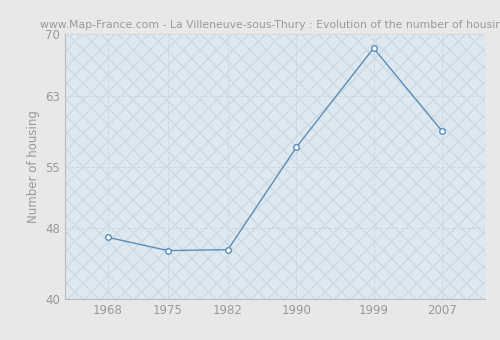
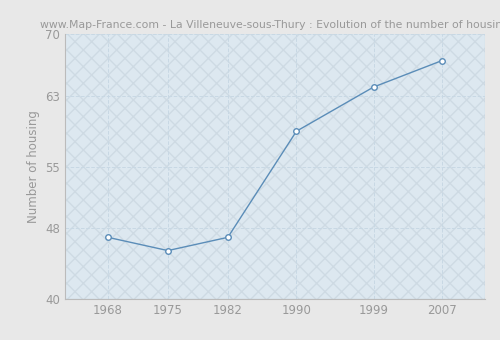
1982: 45.6 -> 47.0
1990: 57.2 -> 59.0
1999: 68.4 -> 64.0
2007: 59.0 -> 67.0
